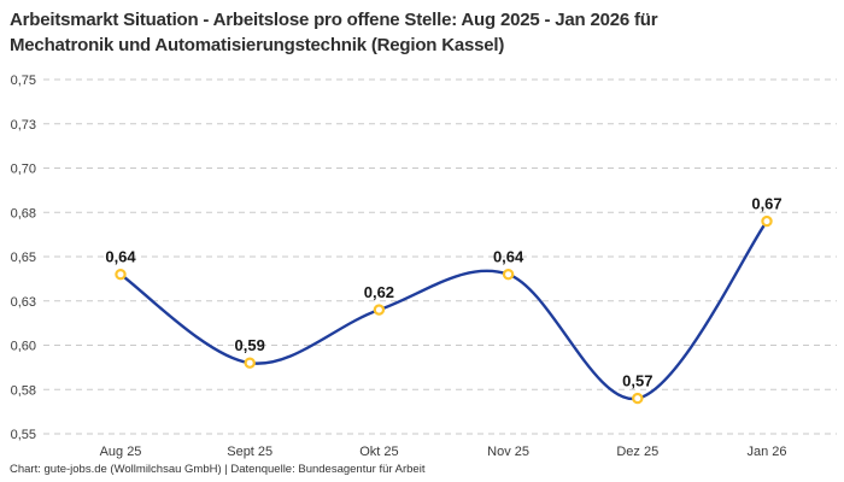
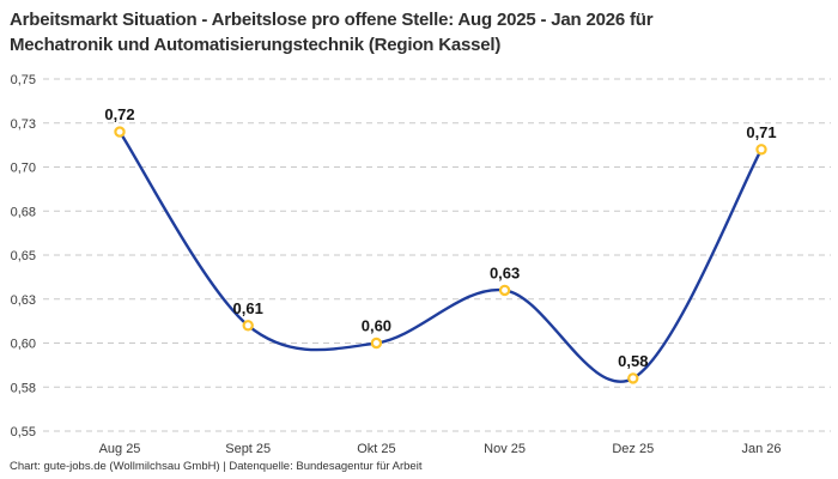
Aug 25: 0,64 -> 0,72
Sept 25: 0,59 -> 0,61
Okt 25: 0,62 -> 0,60
Nov 25: 0,64 -> 0,63
Dez 25: 0,57 -> 0,58
Jan 26: 0,67 -> 0,71
